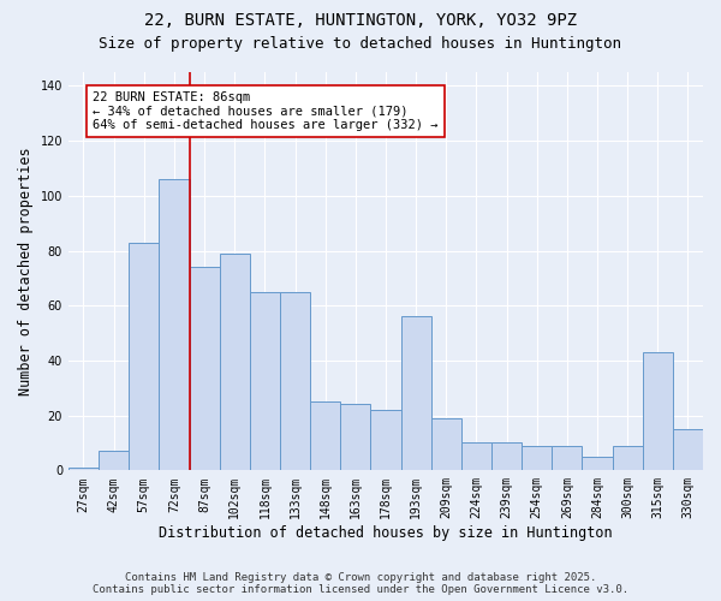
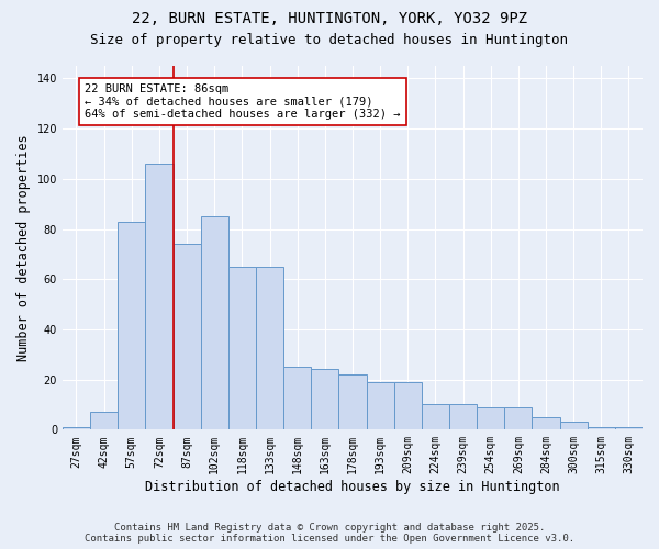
102sqm: 79 -> 85
193sqm: 56 -> 19
300sqm: 9 -> 3
315sqm: 43 -> 1
330sqm: 15 -> 1
